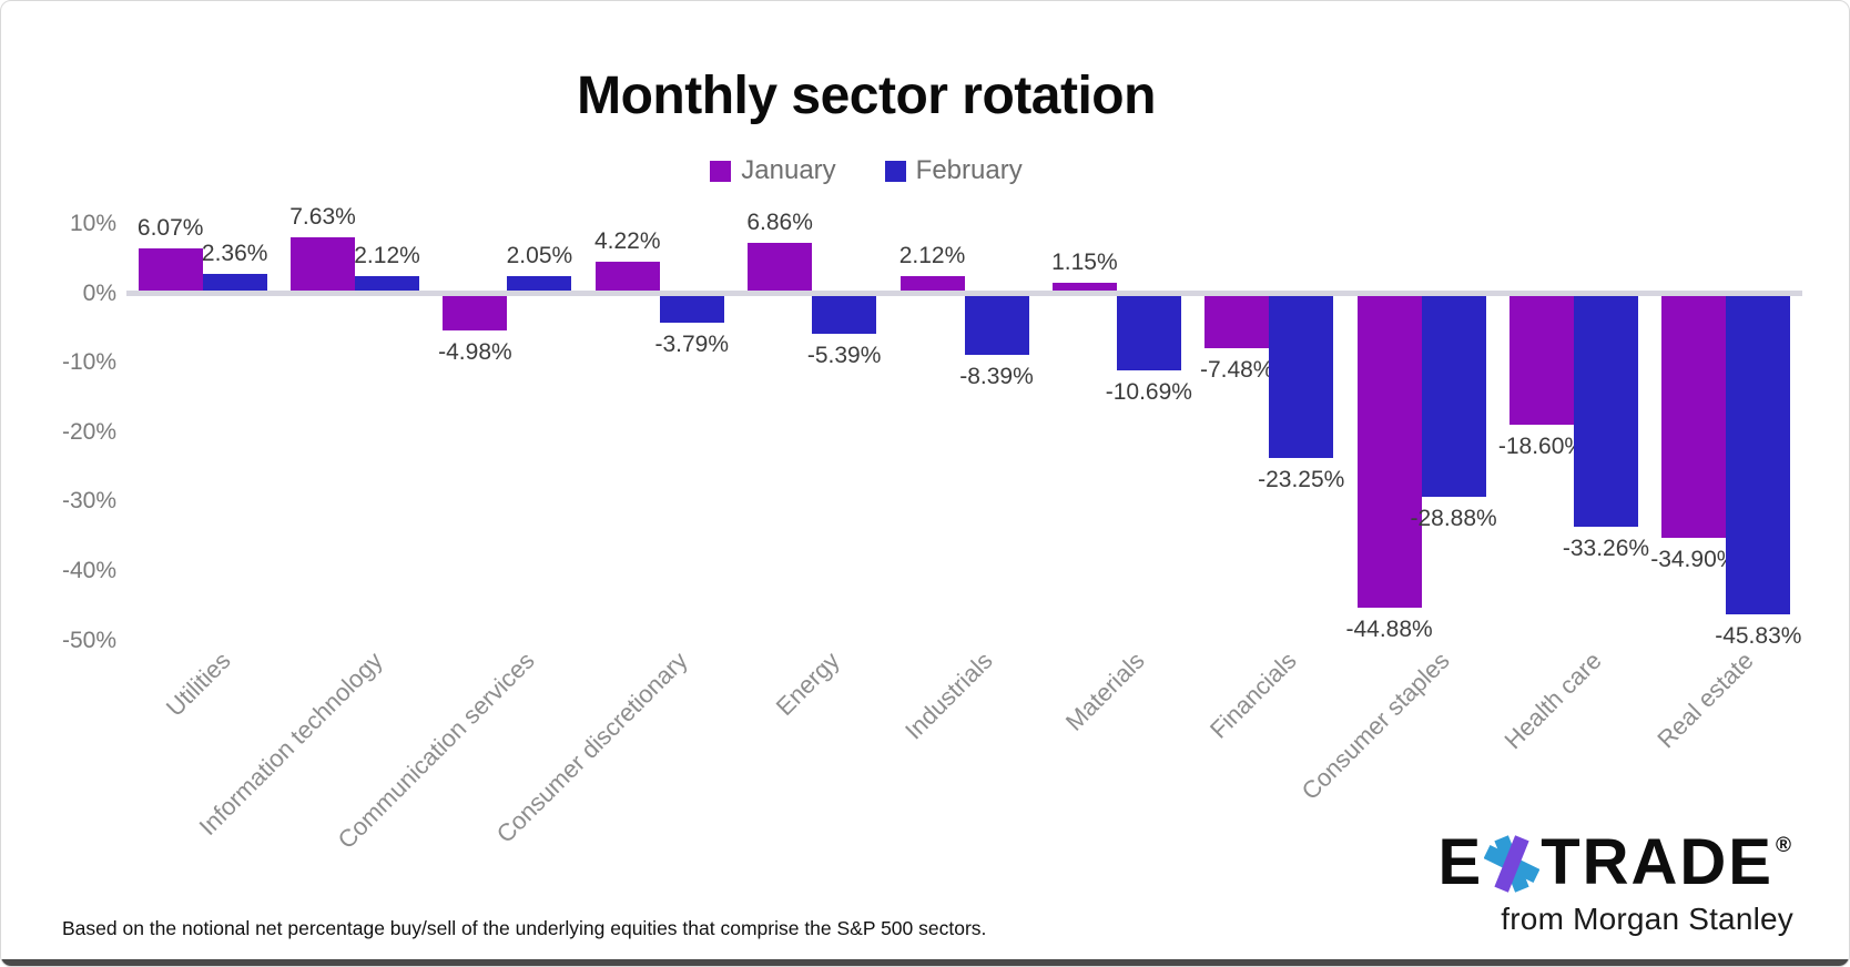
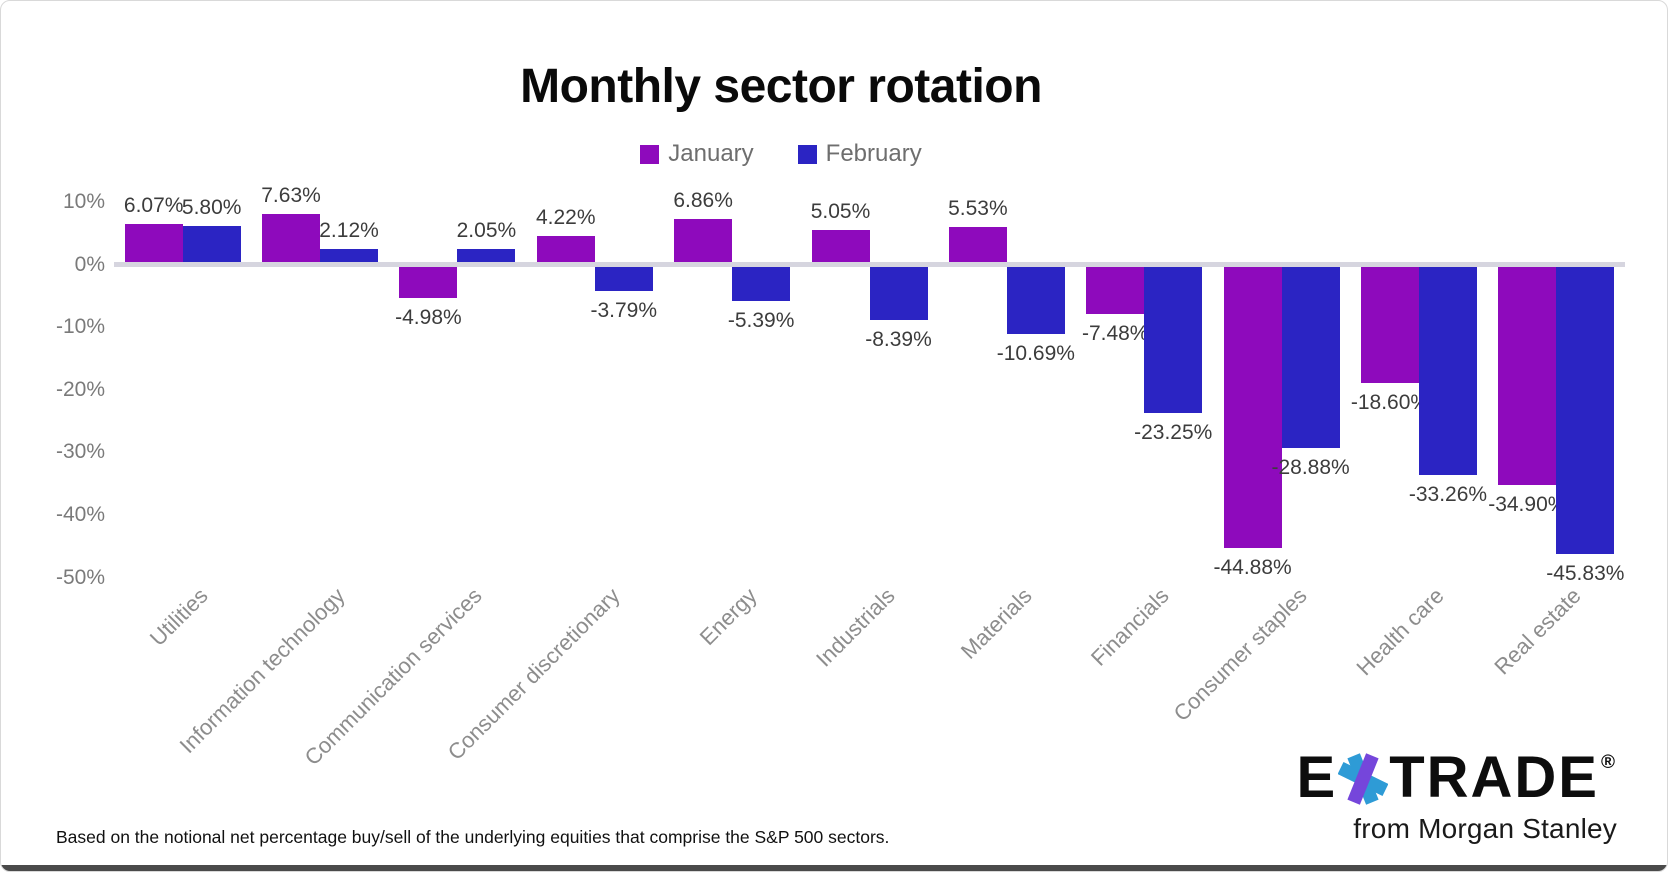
February/Utilities: 2.36% -> 5.80%
January/Industrials: 2.12% -> 5.05%
January/Materials: 1.15% -> 5.53%
